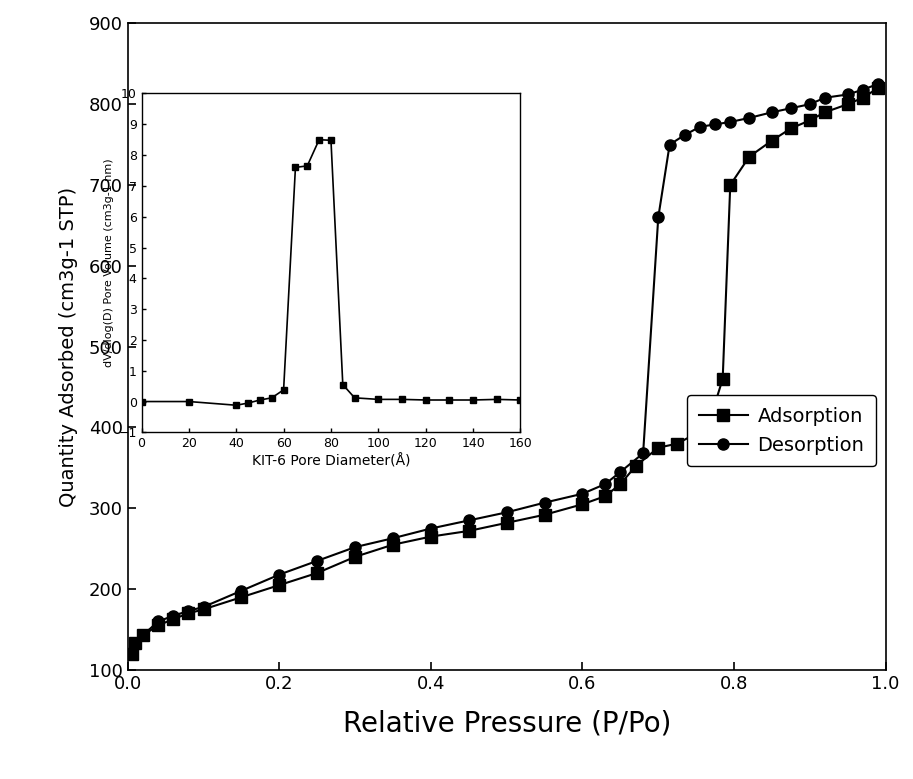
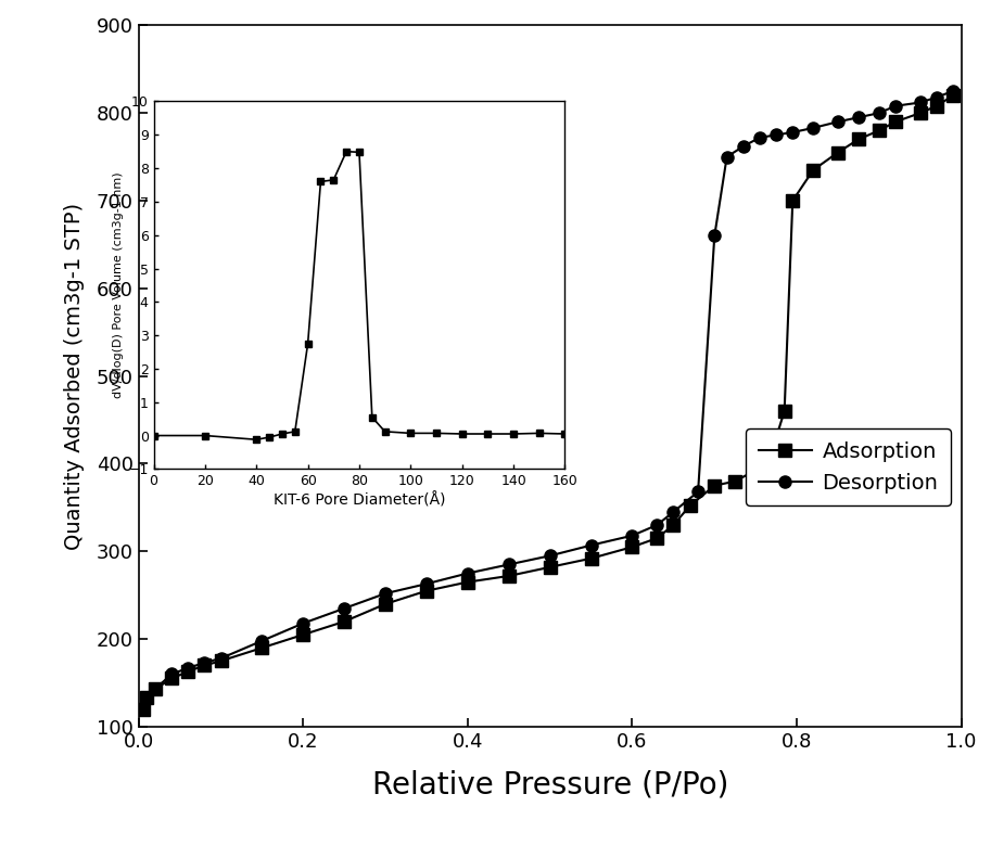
60: 0.38 -> 2.75
